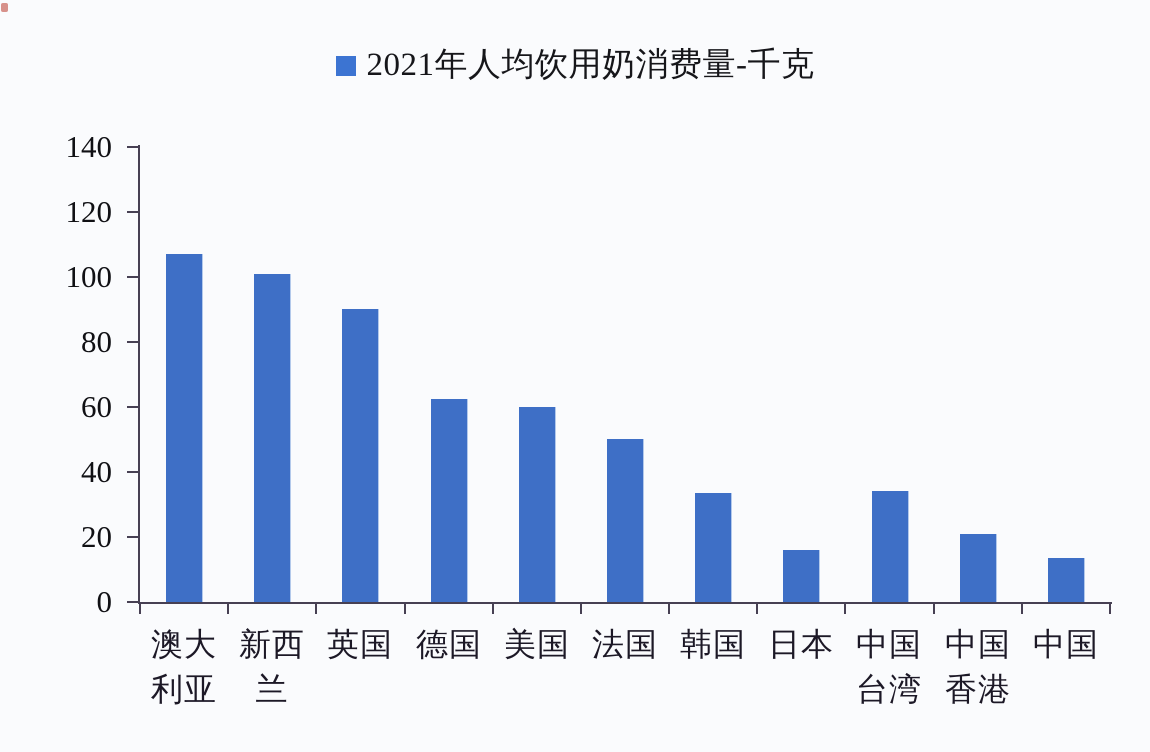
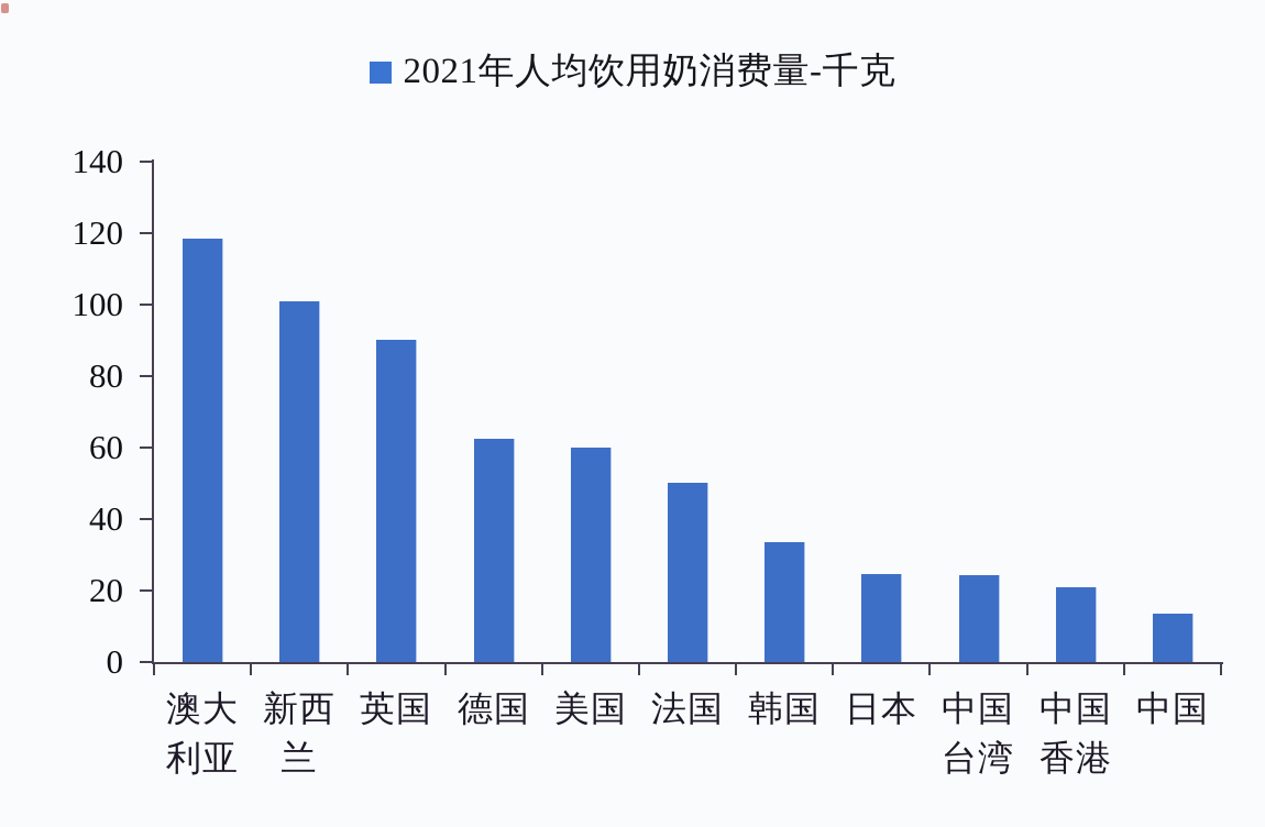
澳大利亚: 107 -> 118
日本: 16 -> 25
中国台湾: 34 -> 24
